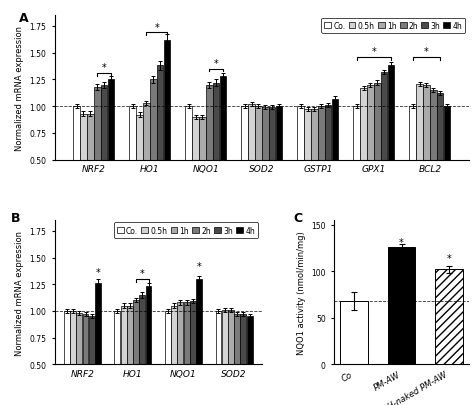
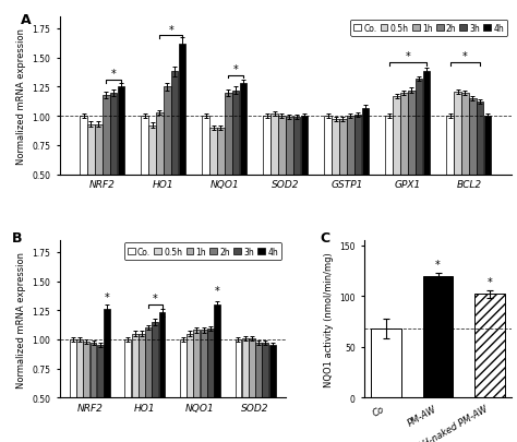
PM-AW: 126 -> 120
